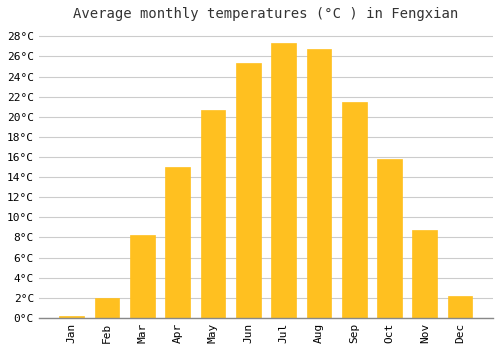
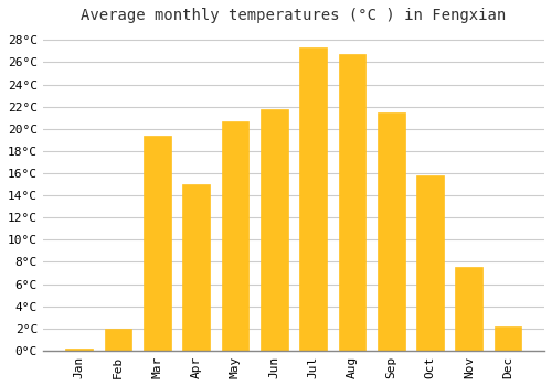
Mar: 8.2°C -> 19.4°C
Jun: 25.3°C -> 21.8°C
Nov: 8.7°C -> 7.6°C
